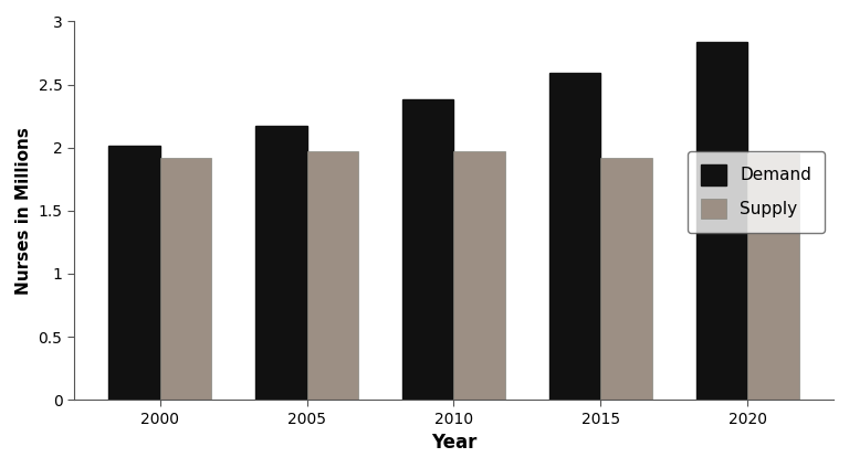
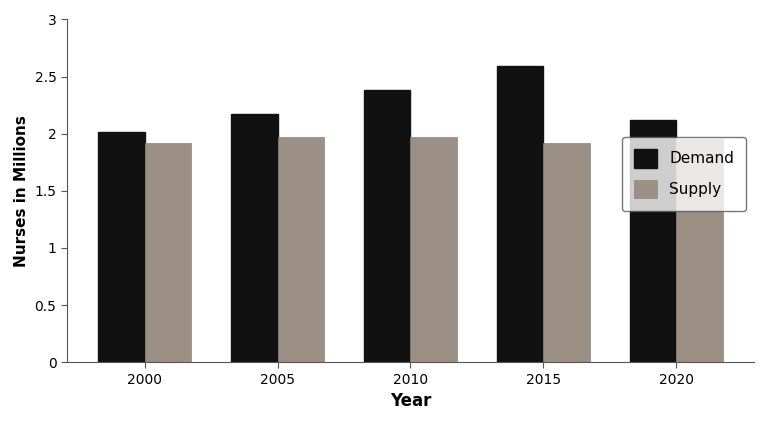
Demand/2020: 2.84 -> 2.12
